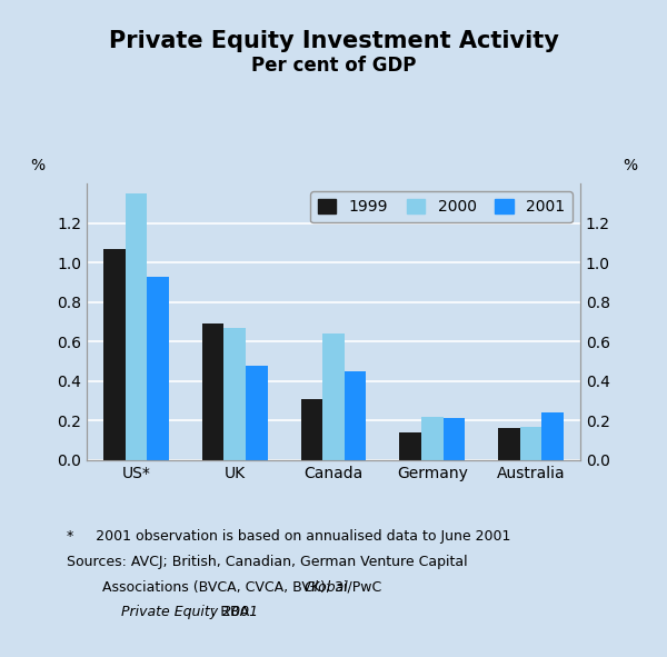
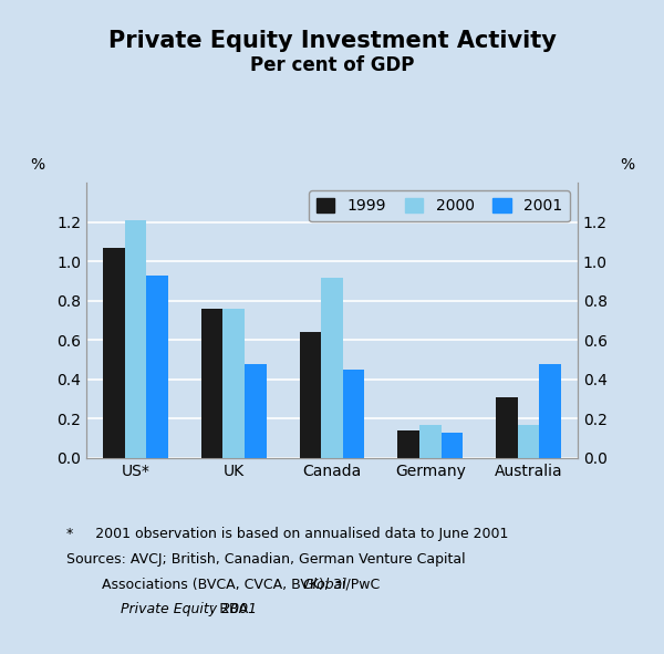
2000/US*: 1.35 -> 1.21
1999/UK: 0.69 -> 0.76
2000/UK: 0.67 -> 0.76
1999/Canada: 0.31 -> 0.64
2000/Canada: 0.64 -> 0.92
2000/Germany: 0.22 -> 0.17
2001/Germany: 0.21 -> 0.13
1999/Australia: 0.16 -> 0.31
2001/Australia: 0.24 -> 0.48
